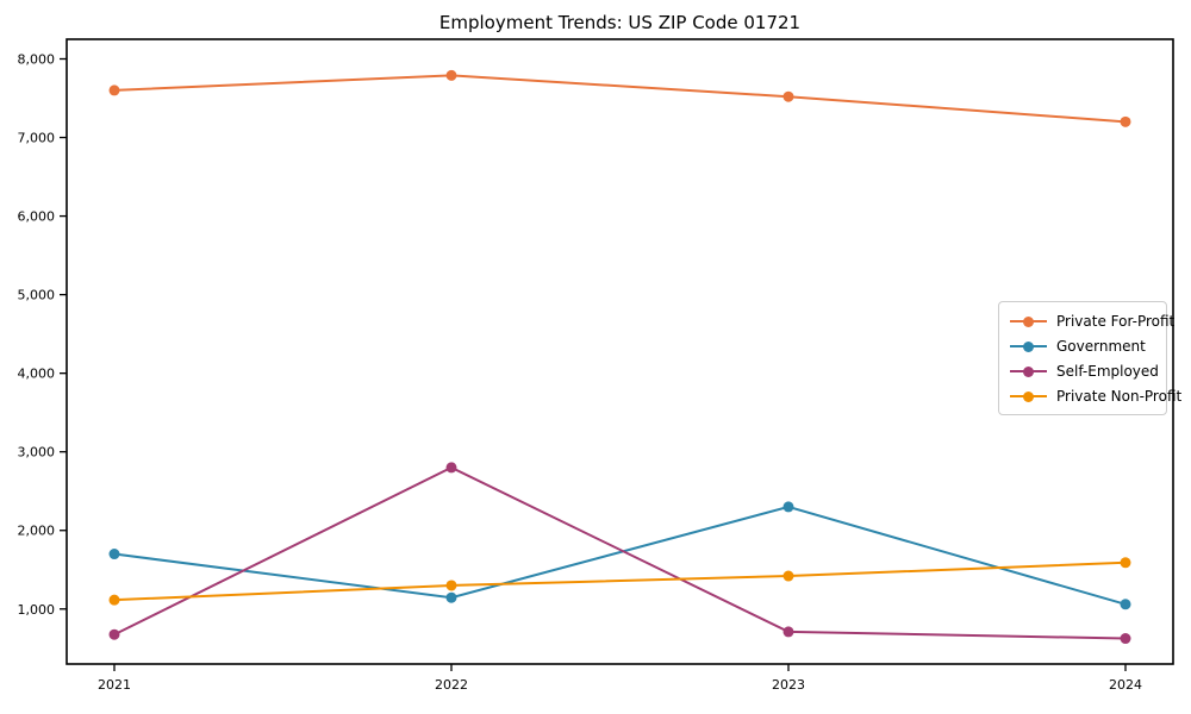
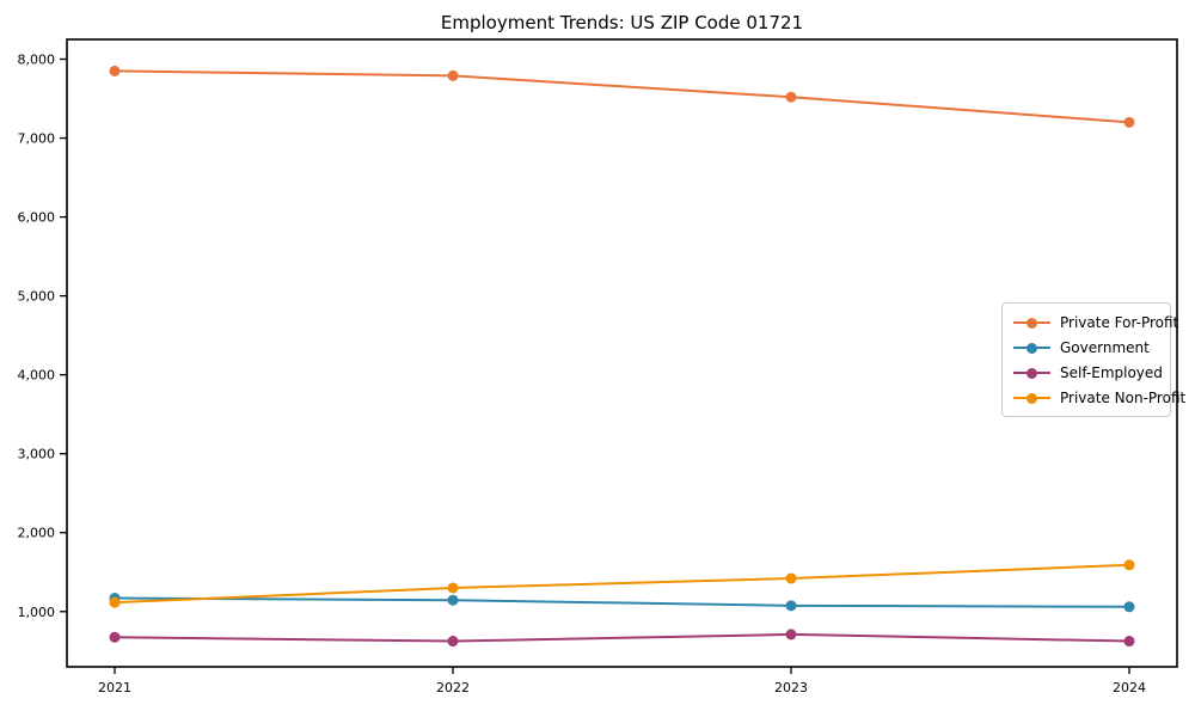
Private For-Profit/2021: 7600 -> 7800
Government/2021: 1700 -> 1200
Self-Employed/2022: 2800 -> 600
Government/2023: 2300 -> 1100
